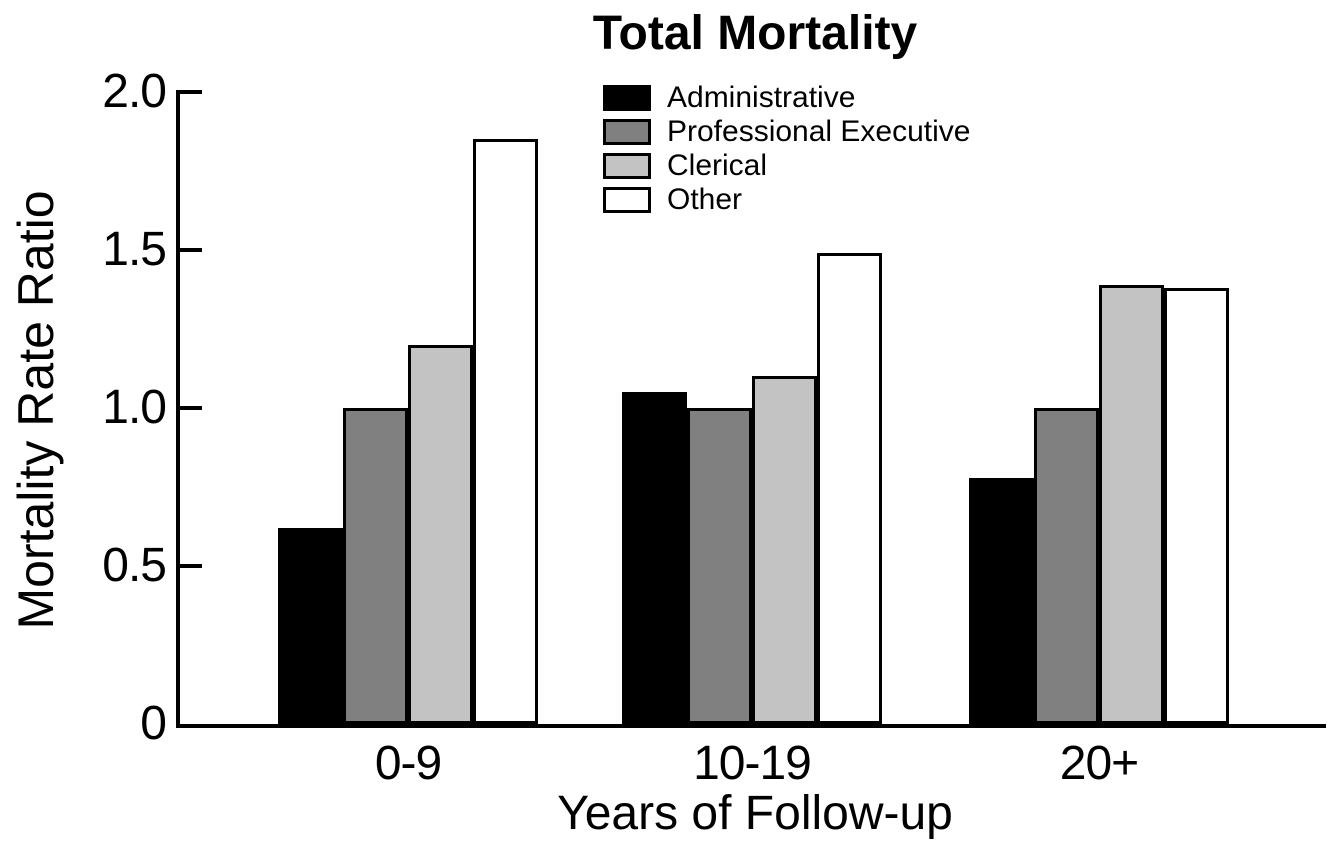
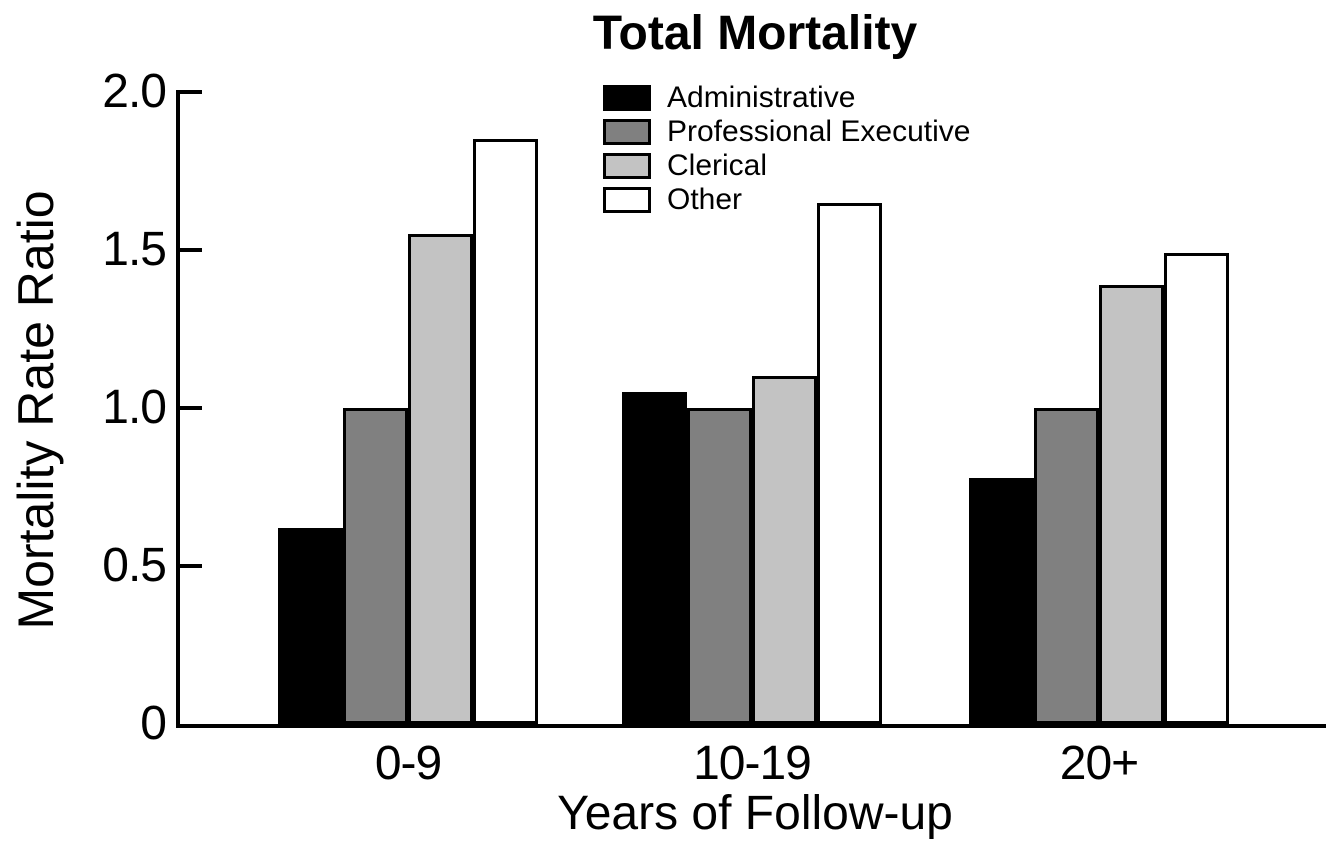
Clerical/0-9: 1.20 -> 1.55
Other/10-19: 1.49 -> 1.65
Other/20+: 1.38 -> 1.49
